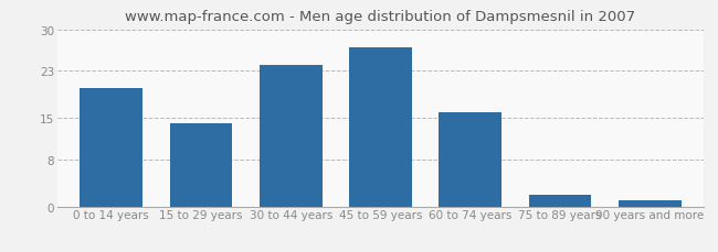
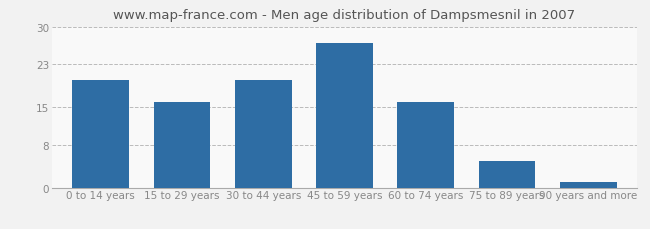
15 to 29 years: 14 -> 16
30 to 44 years: 24 -> 20
75 to 89 years: 2 -> 5
